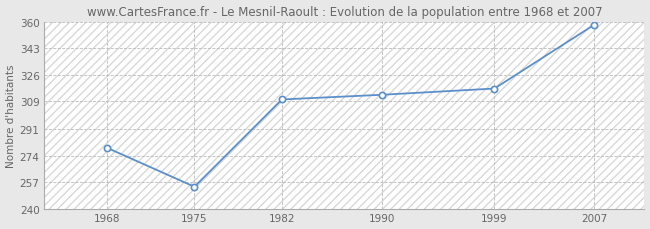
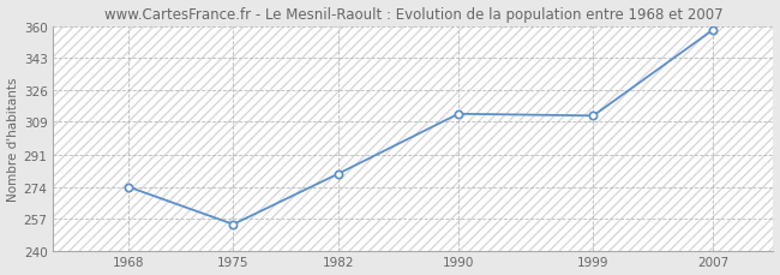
1968: 279 -> 274
1982: 310 -> 281
1999: 317 -> 312
